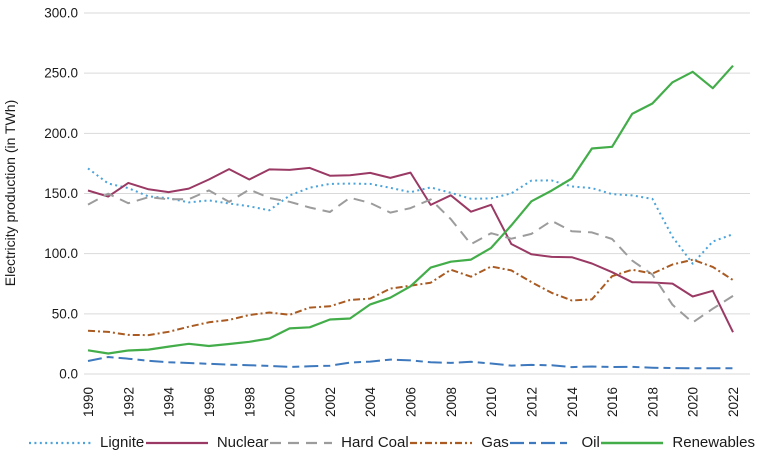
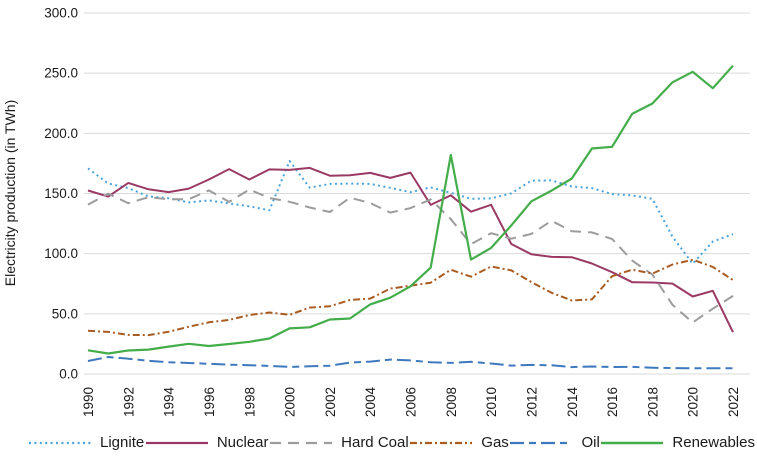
Lignite/2000: 148 -> 177
Renewables/2008: 93 -> 182
